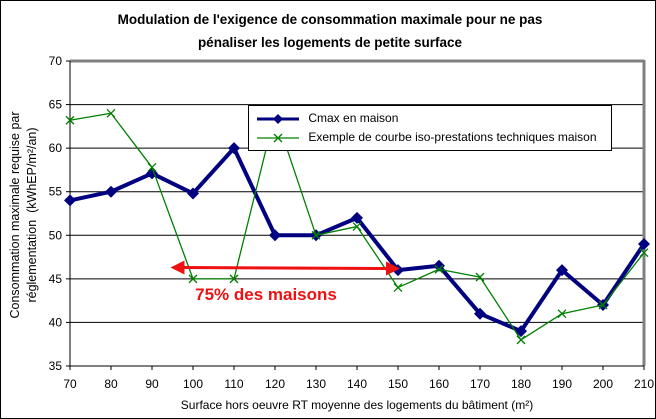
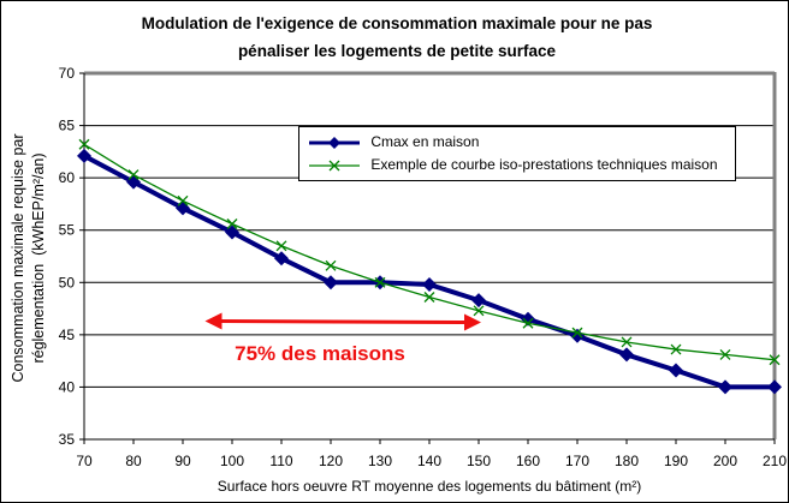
Cmax en maison/70: 54 -> 62
Cmax en maison/80: 55 -> 60
Exemple de courbe iso-prestations techniques maison/80: 64 -> 60
Exemple de courbe iso-prestations techniques maison/100: 45 -> 56
Cmax en maison/110: 60 -> 52
Exemple de courbe iso-prestations techniques maison/110: 45 -> 54
Exemple de courbe iso-prestations techniques maison/120: 64 -> 52
Cmax en maison/140: 52 -> 50
Exemple de courbe iso-prestations techniques maison/140: 51 -> 49
Cmax en maison/150: 46 -> 48
Exemple de courbe iso-prestations techniques maison/150: 44 -> 47
Cmax en maison/170: 41 -> 45
Cmax en maison/180: 39 -> 43
Exemple de courbe iso-prestations techniques maison/180: 38 -> 44
Cmax en maison/190: 46 -> 42
Exemple de courbe iso-prestations techniques maison/190: 41 -> 44
Cmax en maison/200: 42 -> 40
Exemple de courbe iso-prestations techniques maison/200: 42 -> 43
Cmax en maison/210: 49 -> 40
Exemple de courbe iso-prestations techniques maison/210: 48 -> 43
